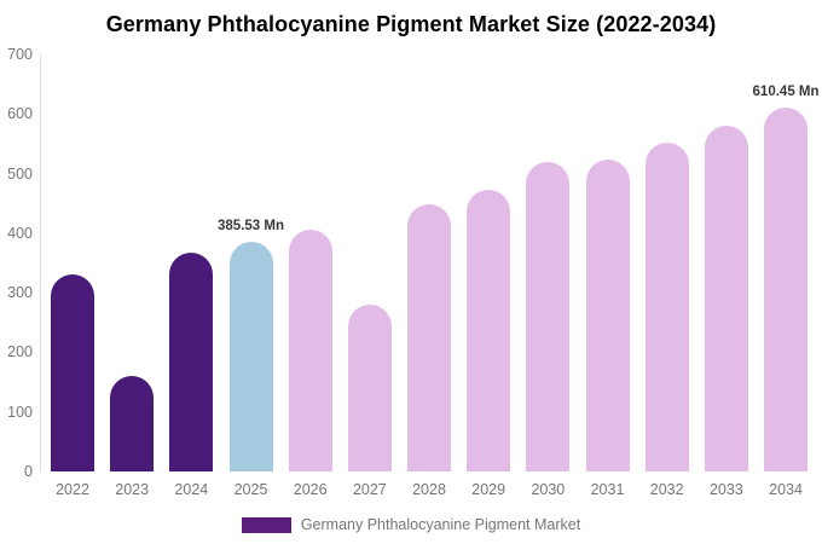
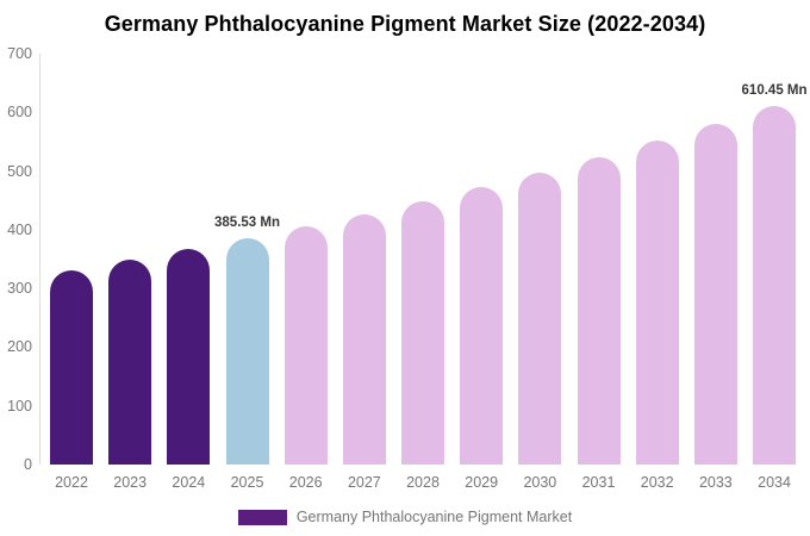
2023: 160 -> 350
2027: 280 -> 430
2030: 520 -> 500
